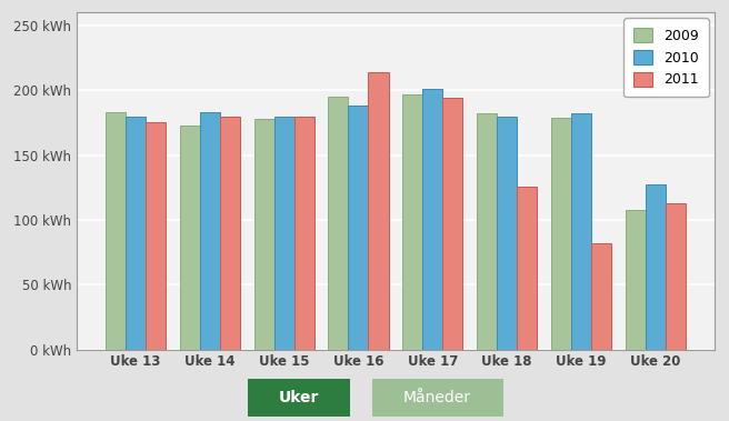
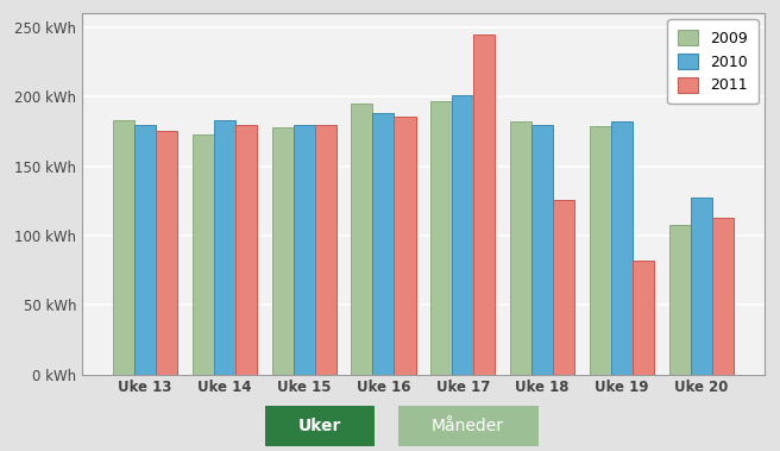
2011/Uke 16: 214 kWh -> 186 kWh
2011/Uke 17: 194 kWh -> 245 kWh
